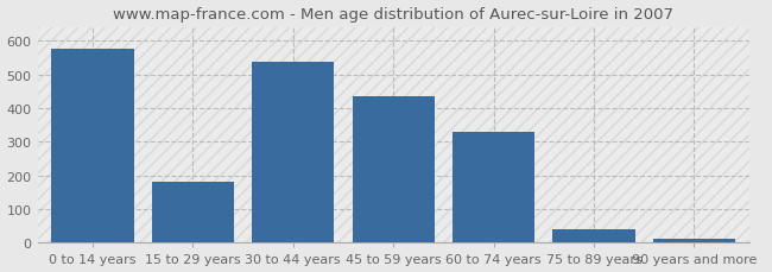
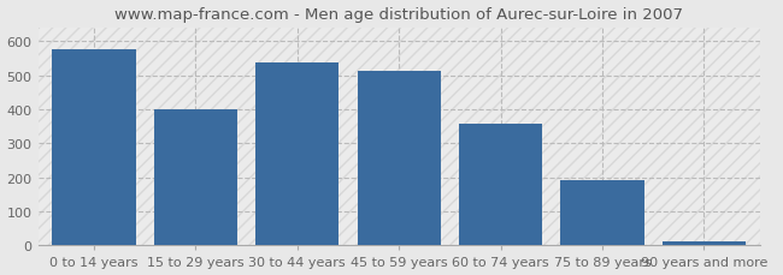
15 to 29 years: 180 -> 400
45 to 59 years: 435 -> 512
60 to 74 years: 330 -> 357
75 to 89 years: 40 -> 192
